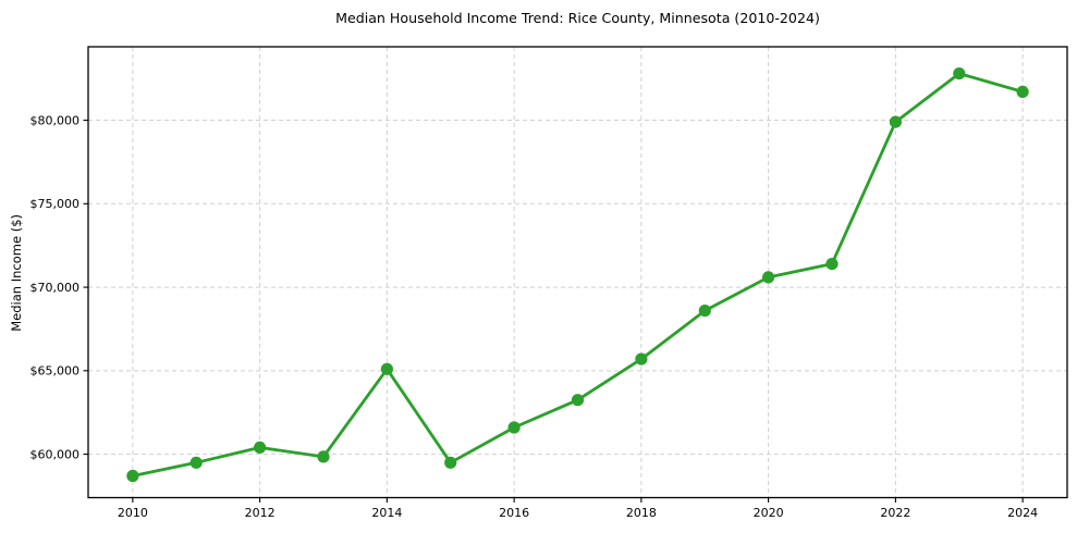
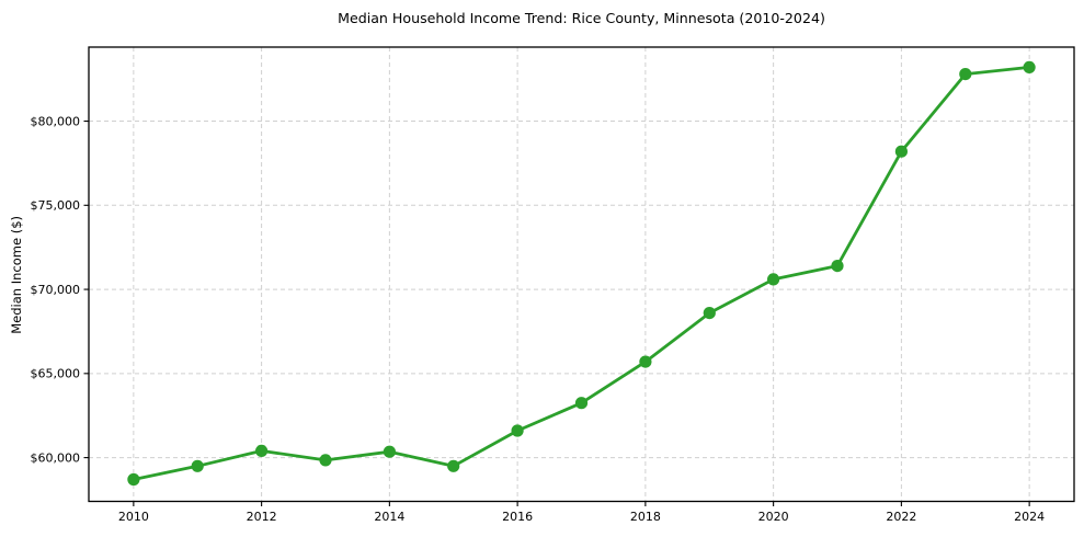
2014: $65100 -> $60400
2022: $79900 -> $78200
2024: $81700 -> $83200
